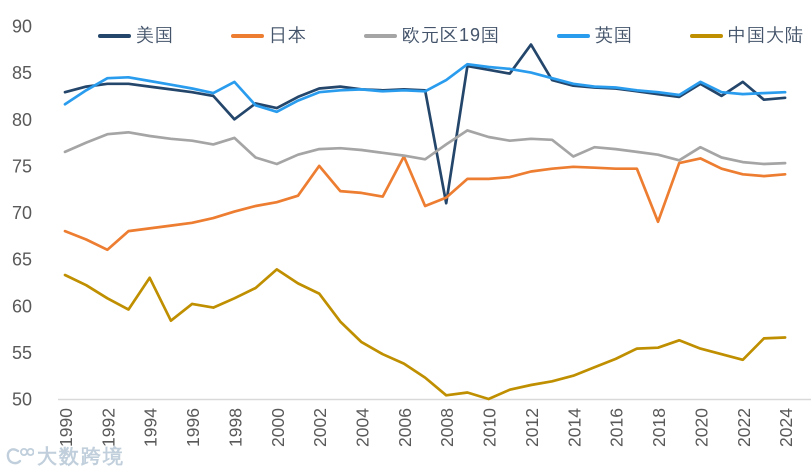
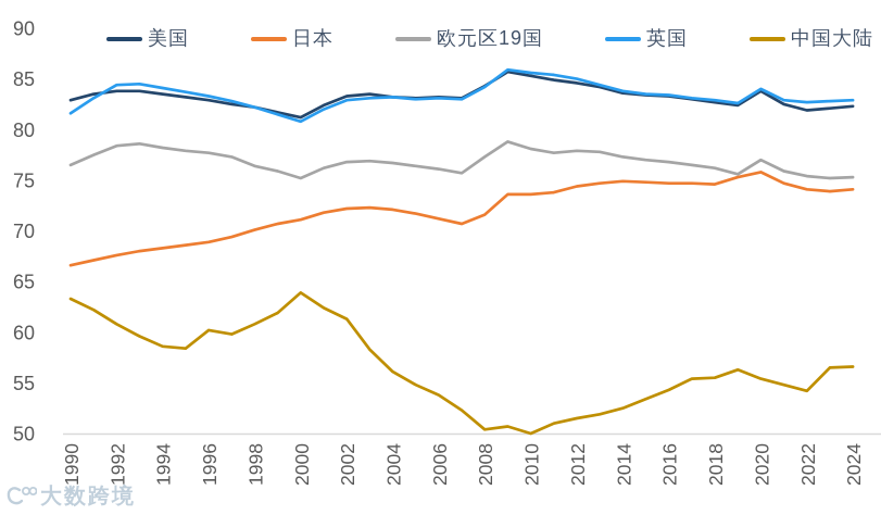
日本/1990: 68 -> 67
日本/1992: 66 -> 68
中国大陆/1994: 63 -> 59
美国/1998: 80 -> 82
欧元区19国/1998: 78 -> 76
英国/1998: 84 -> 82
日本/2002: 75 -> 72
日本/2006: 76 -> 71
美国/2008: 71 -> 84
美国/2012: 88 -> 85
欧元区19国/2014: 76 -> 77
日本/2018: 69 -> 75
美国/2022: 84 -> 82
